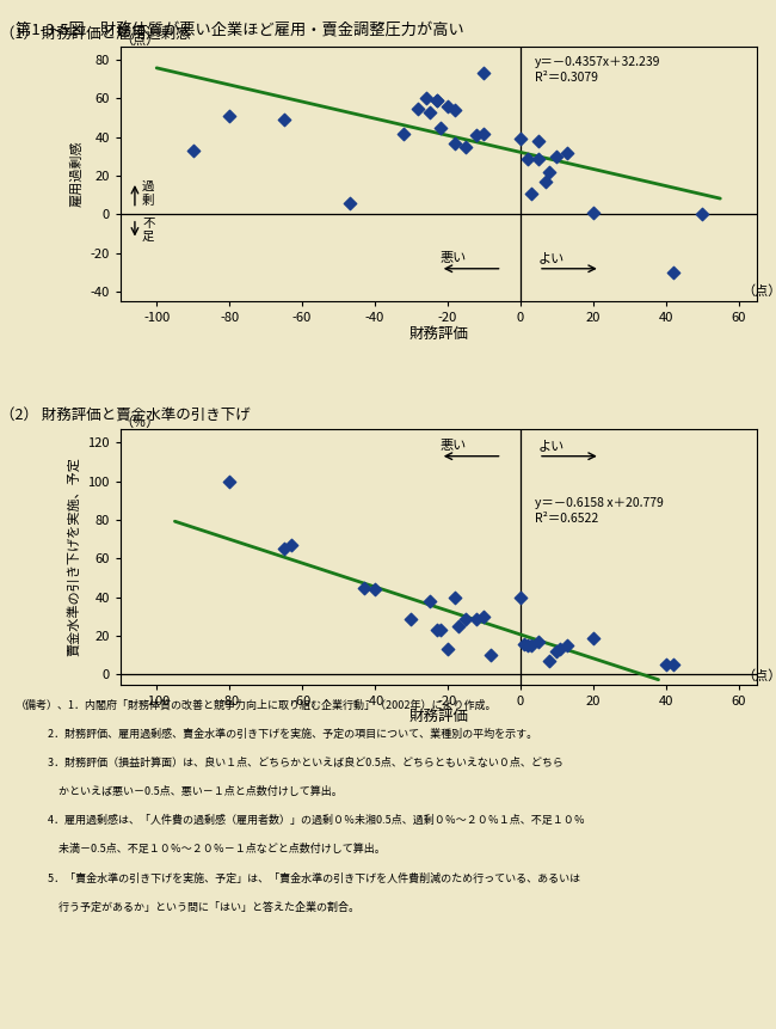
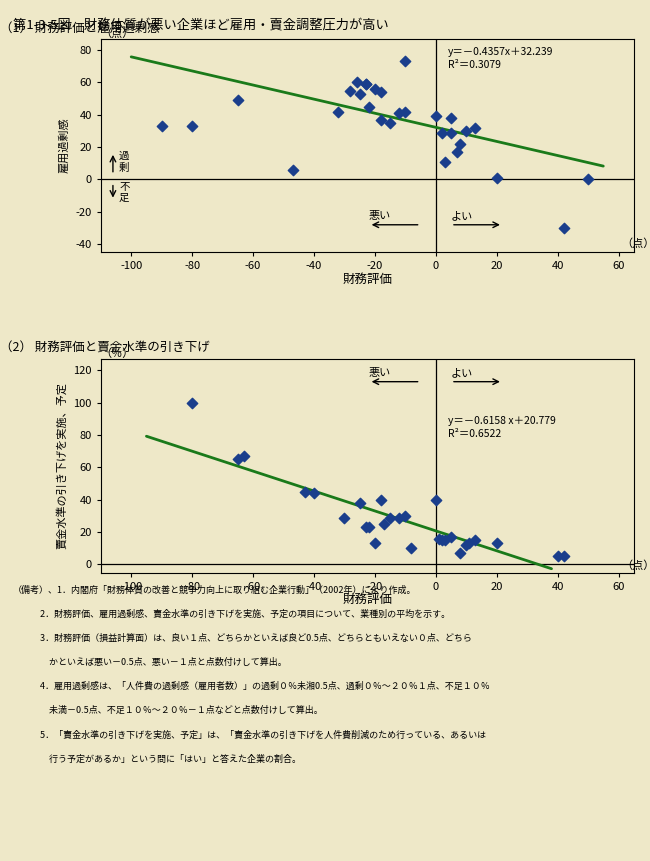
-80: 51 -> 33
（2） 財務評価と賣金水準の引き下げ/20: 19 -> 13
